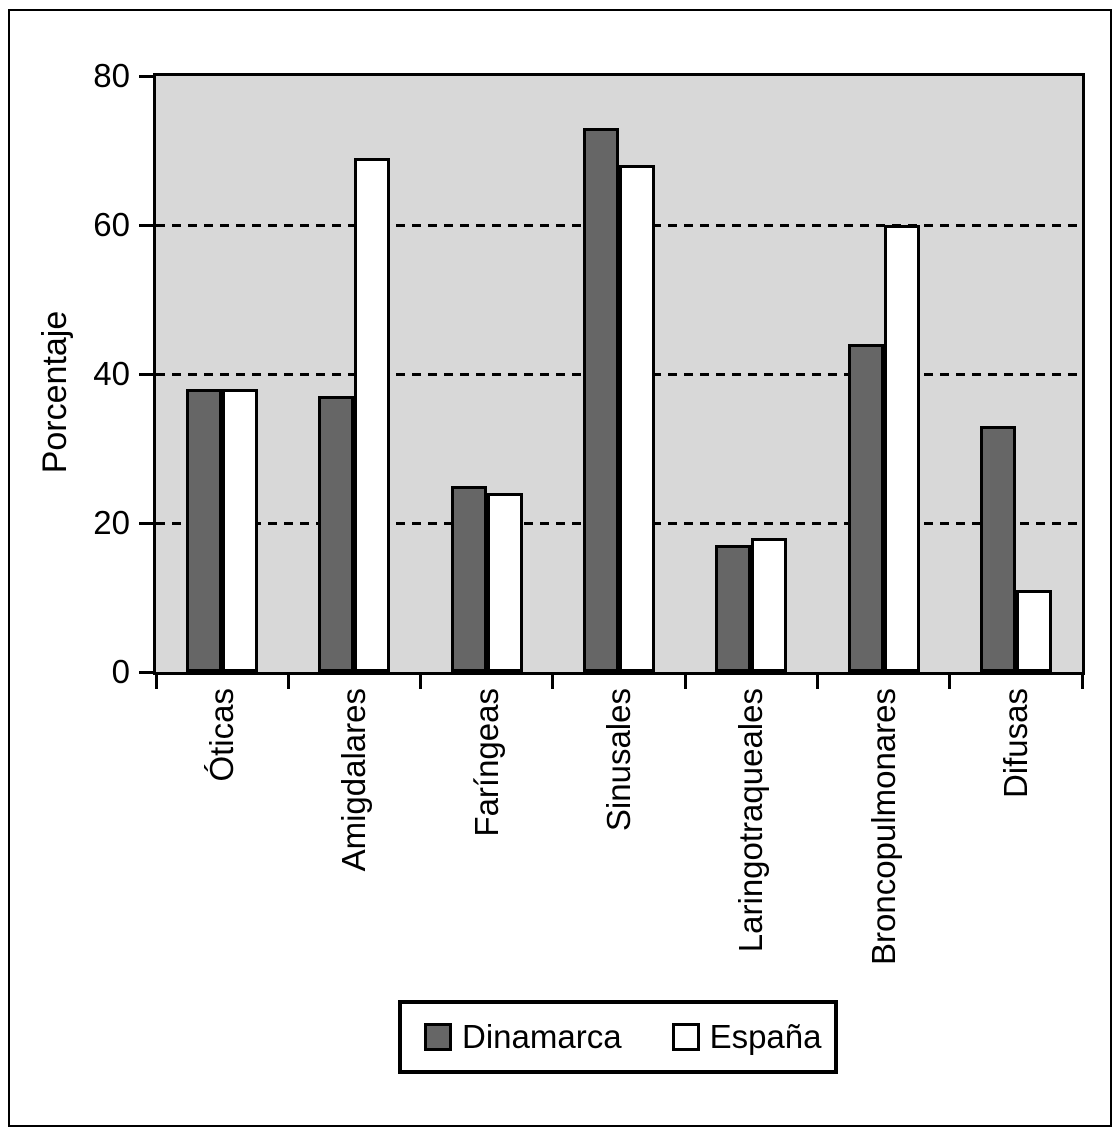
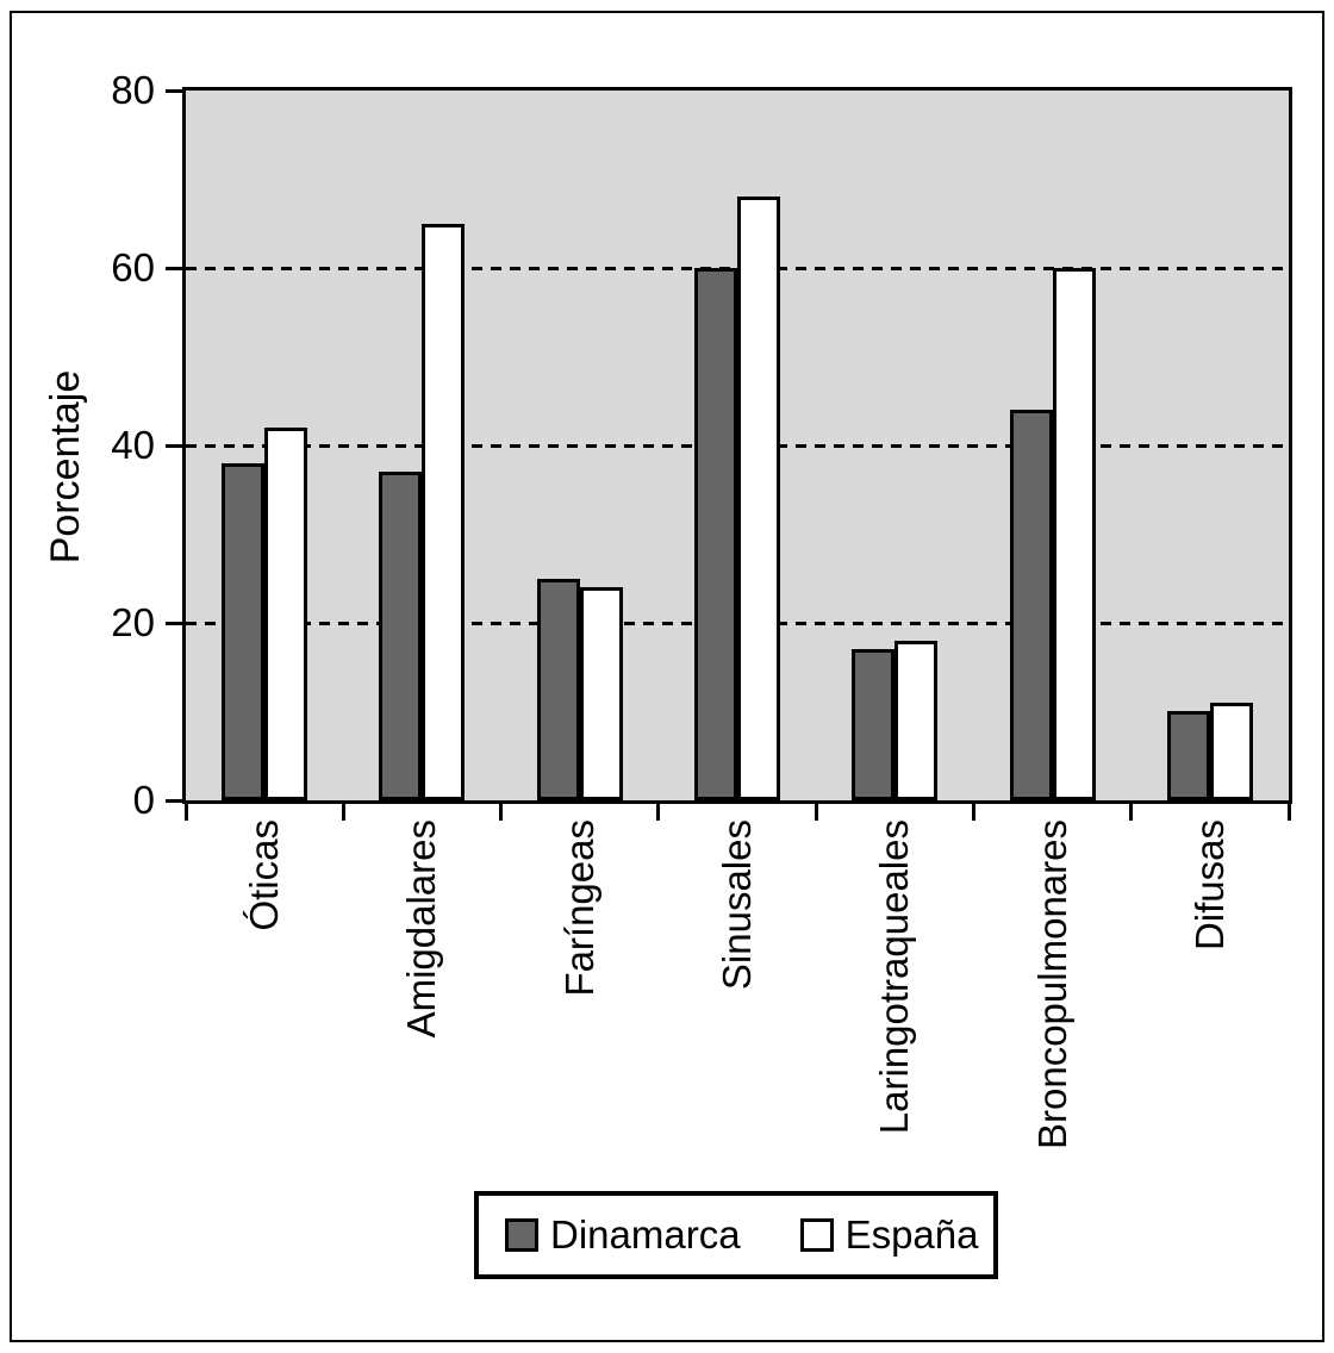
España/Óticas: 38 -> 42
España/Amigdalares: 69 -> 65
Dinamarca/Sinusales: 73 -> 60
Dinamarca/Difusas: 33 -> 10
